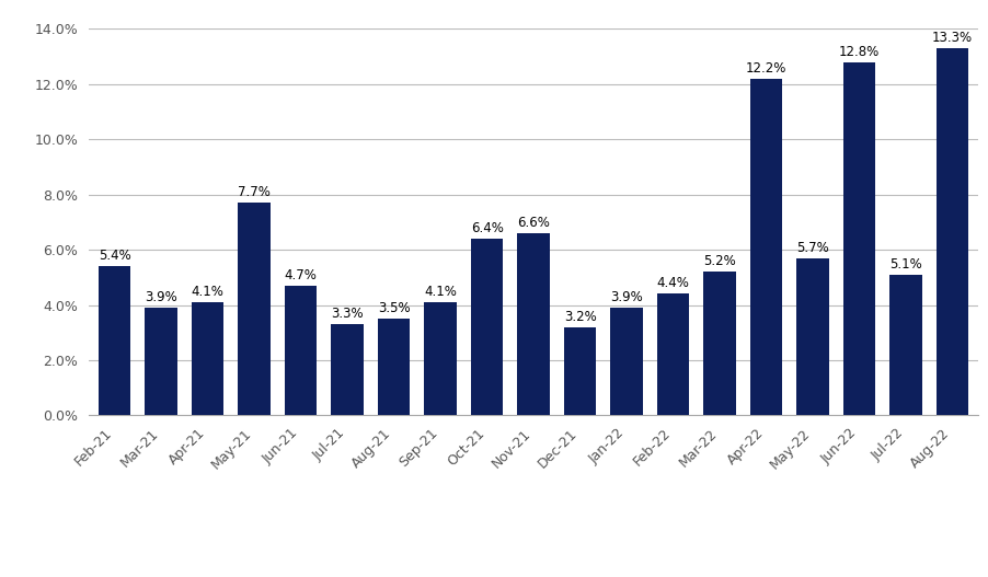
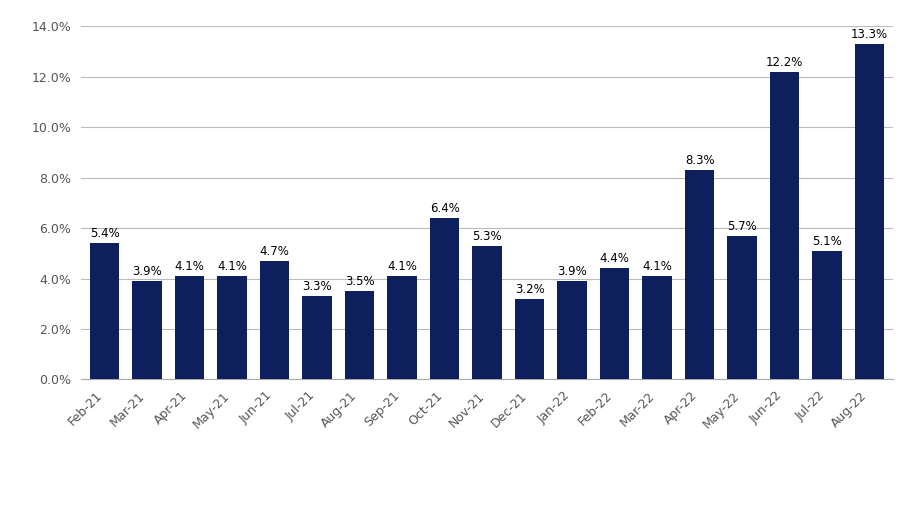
May-21: 7.7% -> 4.1%
Nov-21: 6.6% -> 5.3%
Mar-22: 5.2% -> 4.1%
Apr-22: 12.2% -> 8.3%
Jun-22: 12.8% -> 12.2%
